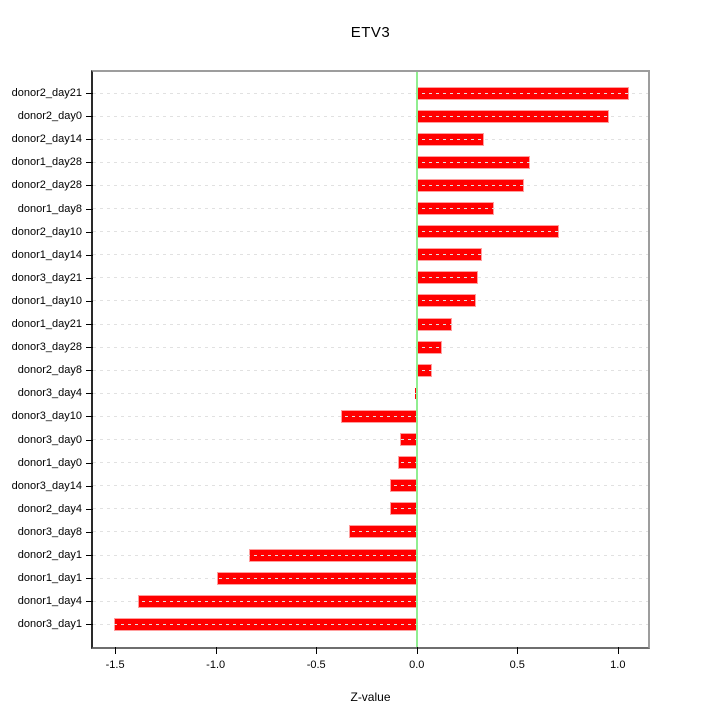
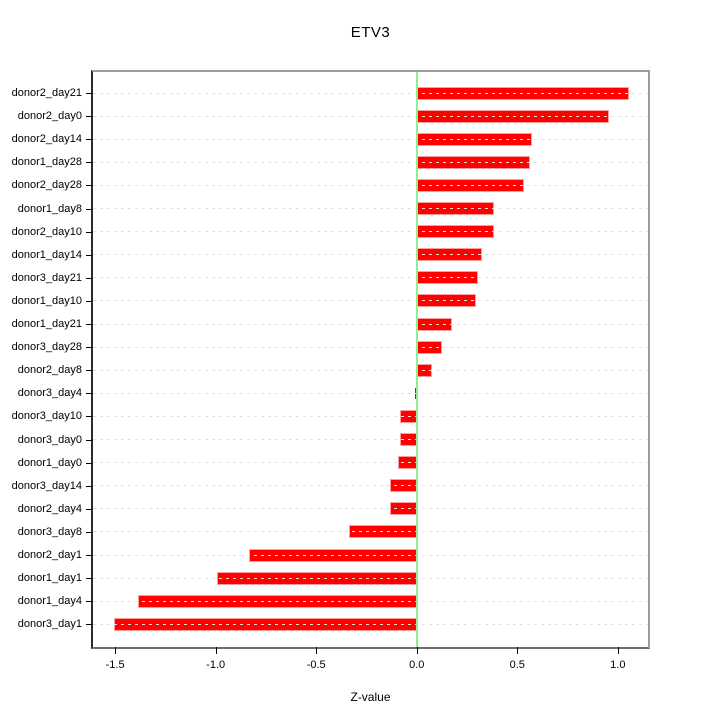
donor2_day14: 0.33 -> 0.57
donor2_day10: 0.70 -> 0.38
donor3_day10: -0.37 -> -0.08
